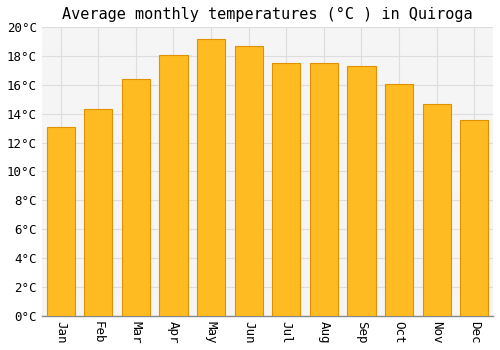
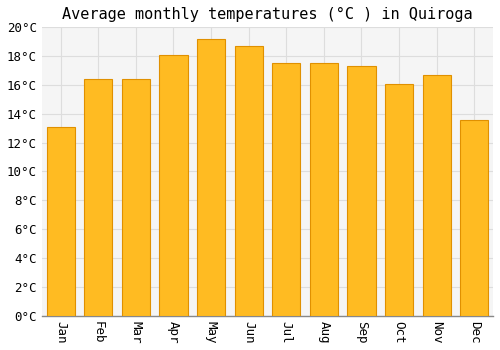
Feb: 14.3°C -> 16.4°C
Nov: 14.7°C -> 16.7°C
